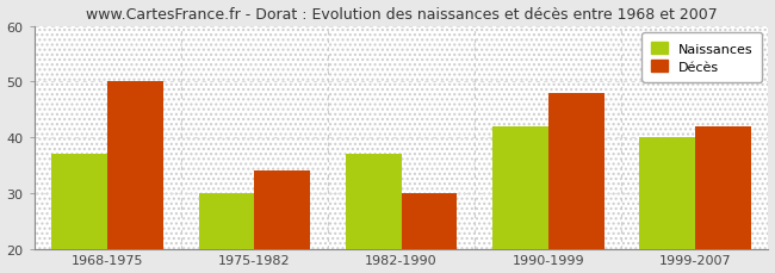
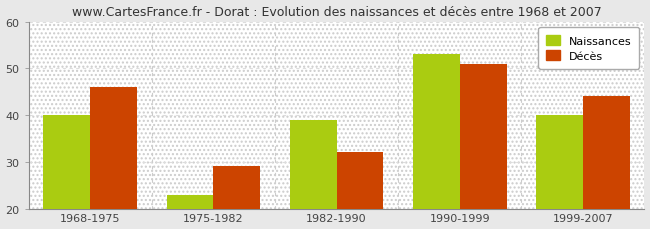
Naissances/1968-1975: 37 -> 40
Décès/1968-1975: 50 -> 46
Naissances/1975-1982: 30 -> 23
Décès/1975-1982: 34 -> 29
Naissances/1982-1990: 37 -> 39
Décès/1982-1990: 30 -> 32
Naissances/1990-1999: 42 -> 53
Décès/1990-1999: 48 -> 51
Décès/1999-2007: 42 -> 44
